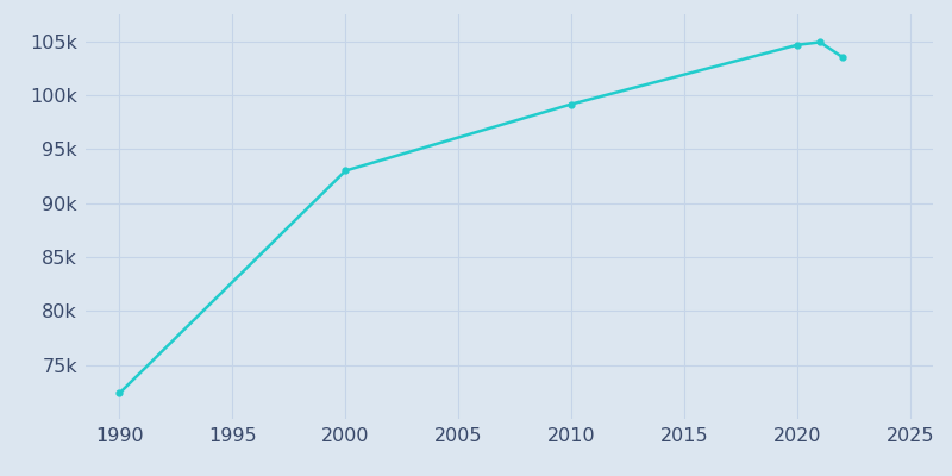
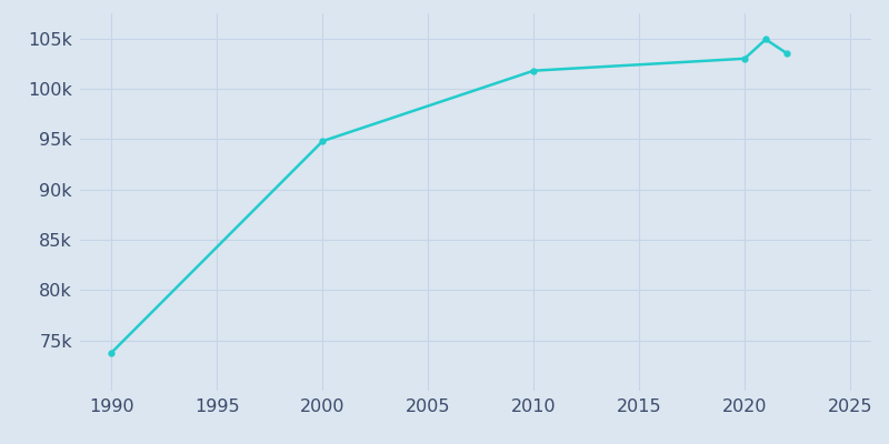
1990: 72.4k -> 73.8k
2000: 93.0k -> 94.8k
2010: 99.2k -> 101.8k
2020: 104.7k -> 103.0k
